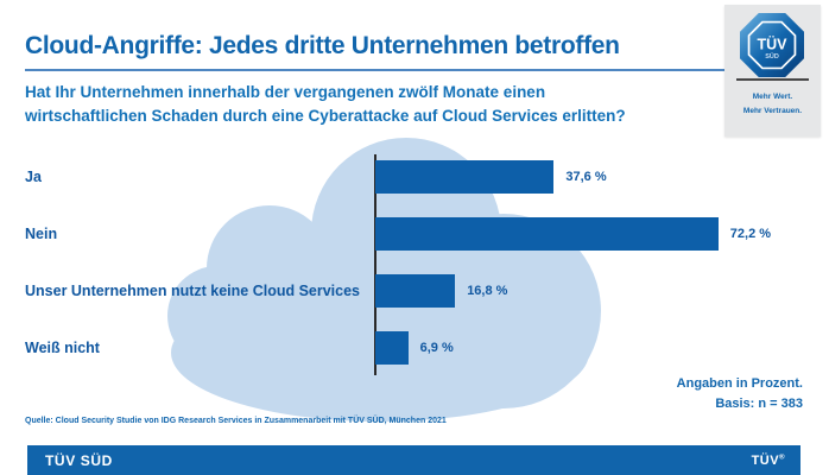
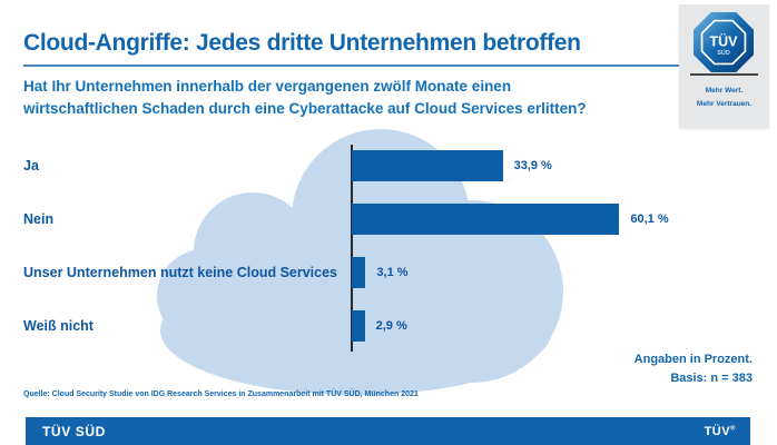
Ja: 37,6 -> 33,9
Nein: 72,2 -> 60,1
Unser Unternehmen nutzt keine Cloud Services: 16,8 -> 3,1
Weiß nicht: 6,9 -> 2,9
